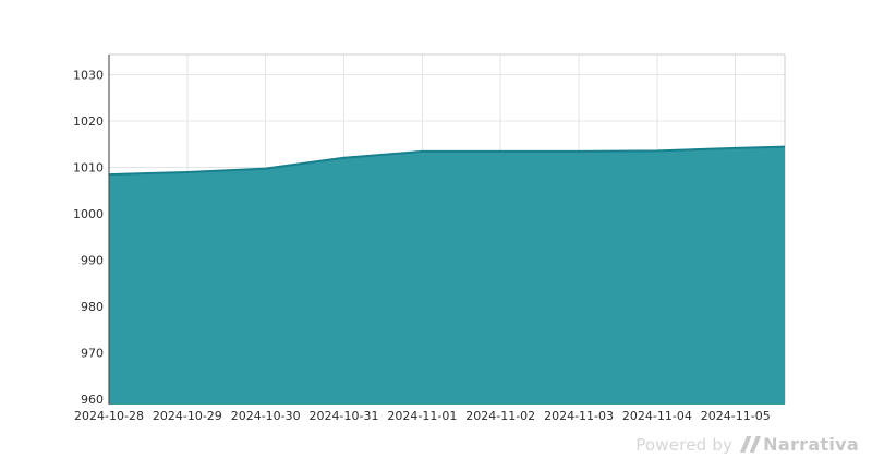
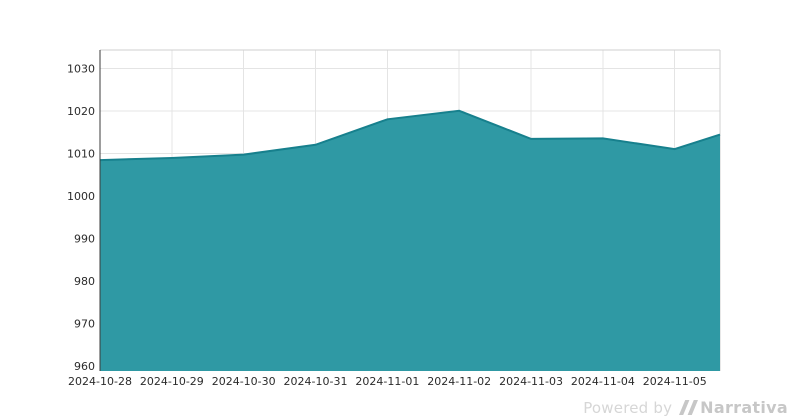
2024-11-01: 1013 -> 1018
2024-11-02: 1013 -> 1020
2024-11-05: 1014 -> 1011
